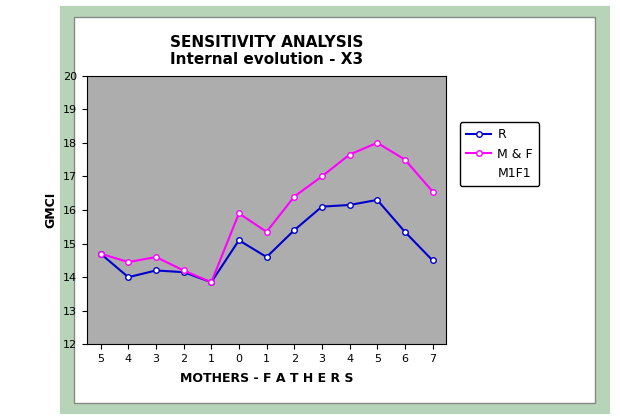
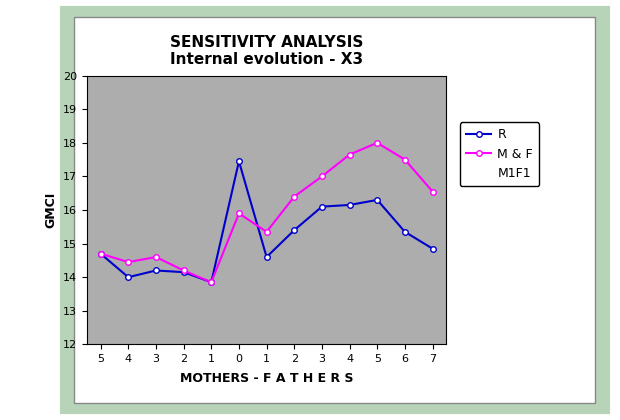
R/0: 15.10 -> 17.45
R/7: 14.50 -> 14.85
